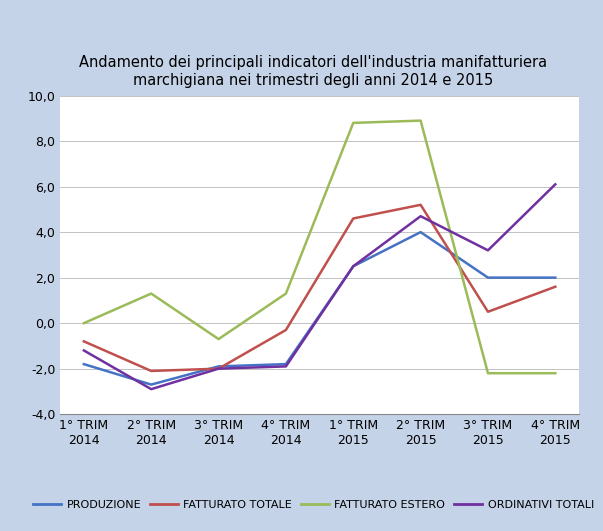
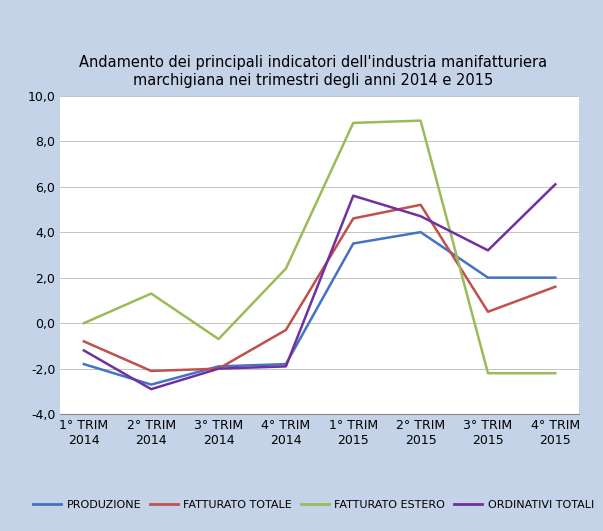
FATTURATO ESTERO/4° TRIM 2014: 1,3 -> 2,4
PRODUZIONE/1° TRIM 2015: 2,5 -> 3,5
ORDINATIVI TOTALI/1° TRIM 2015: 2,5 -> 5,6
